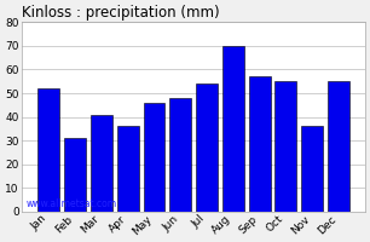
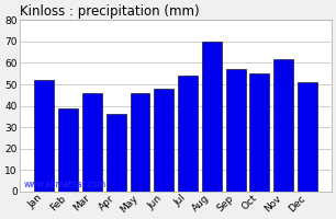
Feb: 31 -> 39
Mar: 41 -> 46
Nov: 36 -> 62
Dec: 55 -> 51
